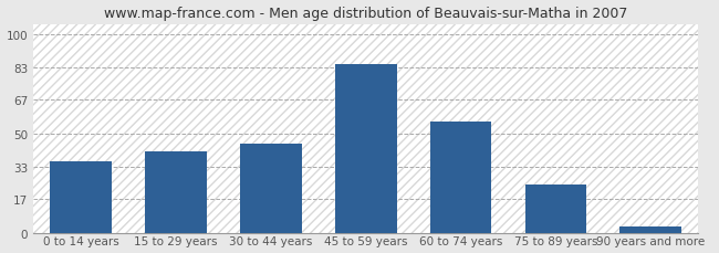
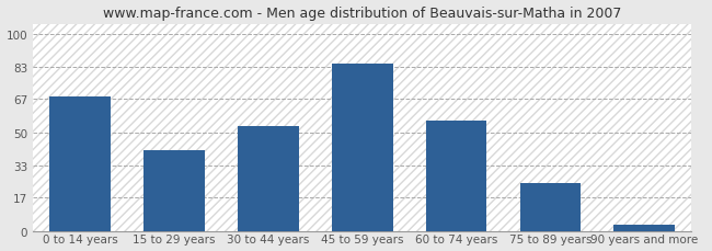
0 to 14 years: 36 -> 68
30 to 44 years: 45 -> 53
